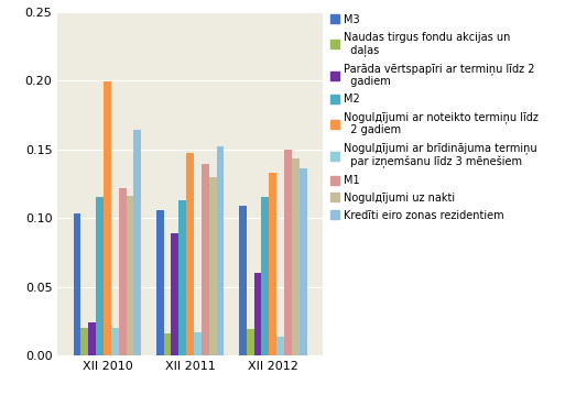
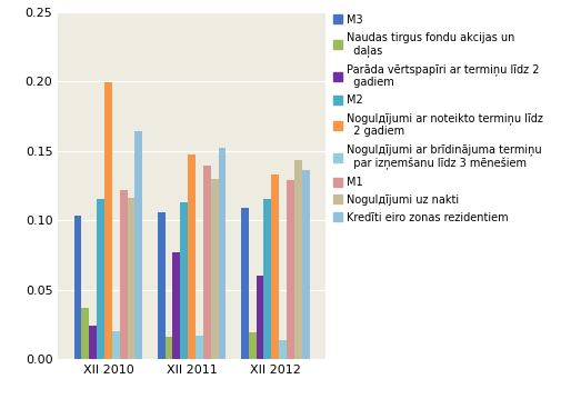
Naudas tirgus fondu akcijas un daļas/XII 2010: 0.020 -> 0.037
Parāda vērtspapīri ar termiņu līdz 2 gadiem/XII 2011: 0.089 -> 0.077
M1/XII 2012: 0.150 -> 0.129
